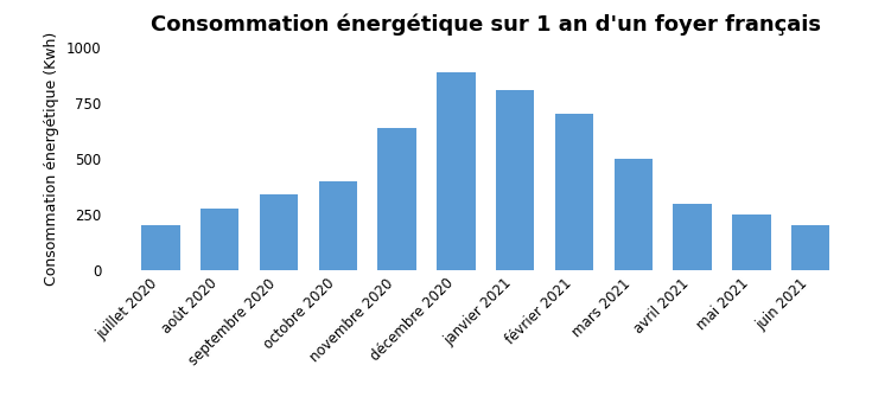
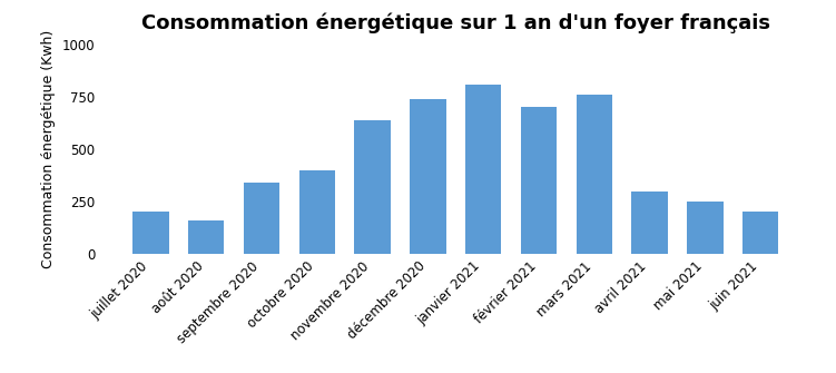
août 2020: 280 -> 160
décembre 2020: 890 -> 740
mars 2021: 500 -> 760
